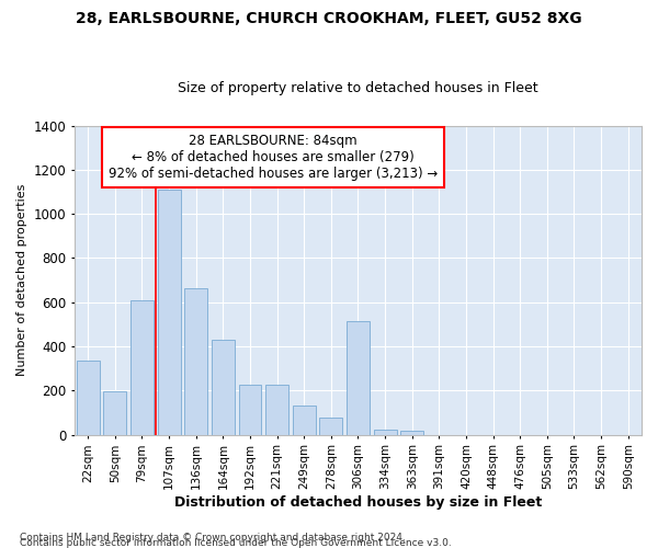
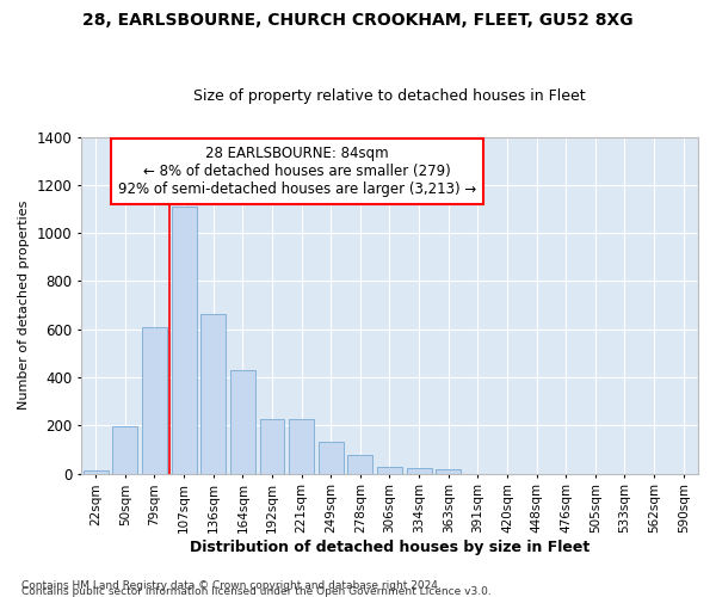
22sqm: 335 -> 15
306sqm: 515 -> 30
